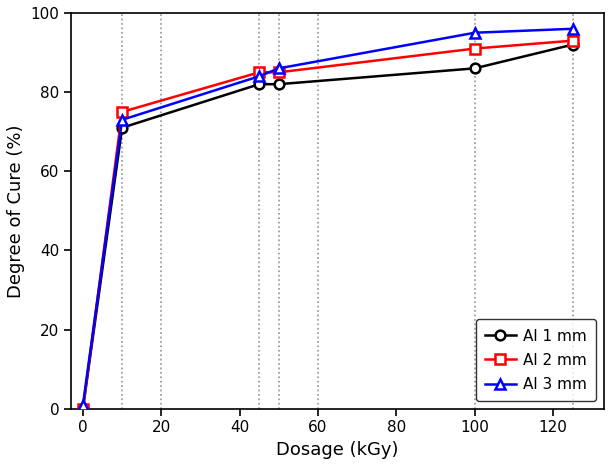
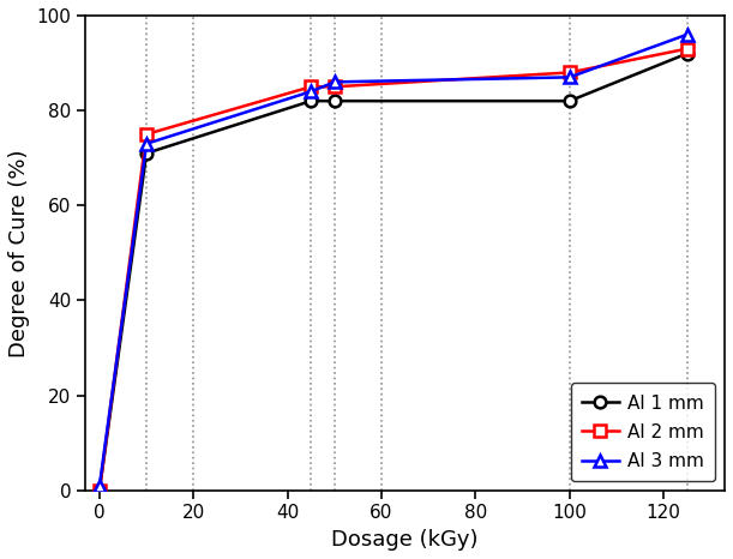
Al 1 mm/100: 86 -> 82
Al 2 mm/100: 91 -> 88
Al 3 mm/100: 95 -> 87
